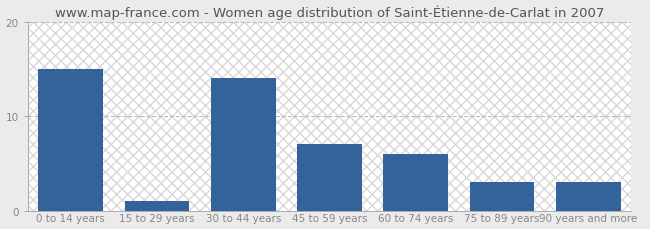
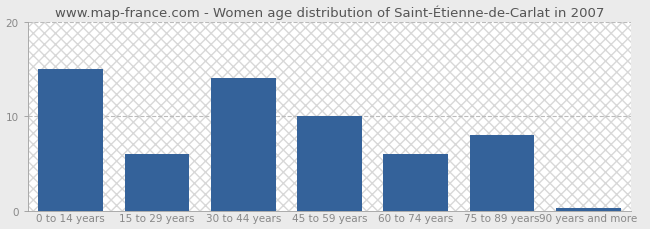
15 to 29 years: 1.0 -> 6.0
45 to 59 years: 7.0 -> 10.0
75 to 89 years: 3.0 -> 8.0
90 years and more: 3.0 -> 0.3
